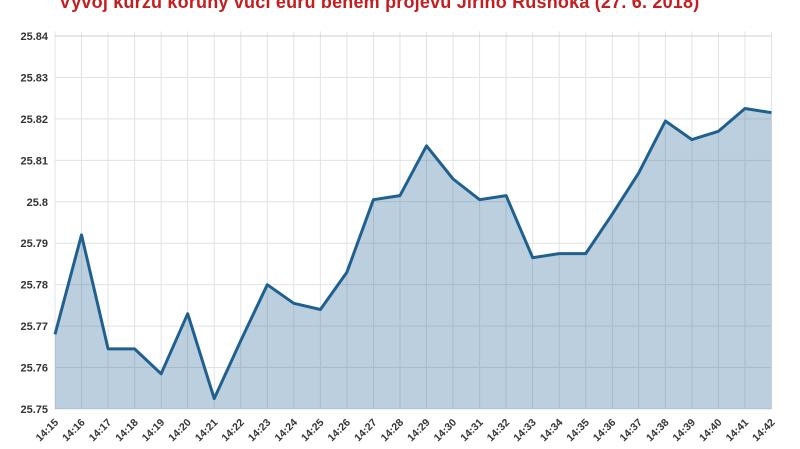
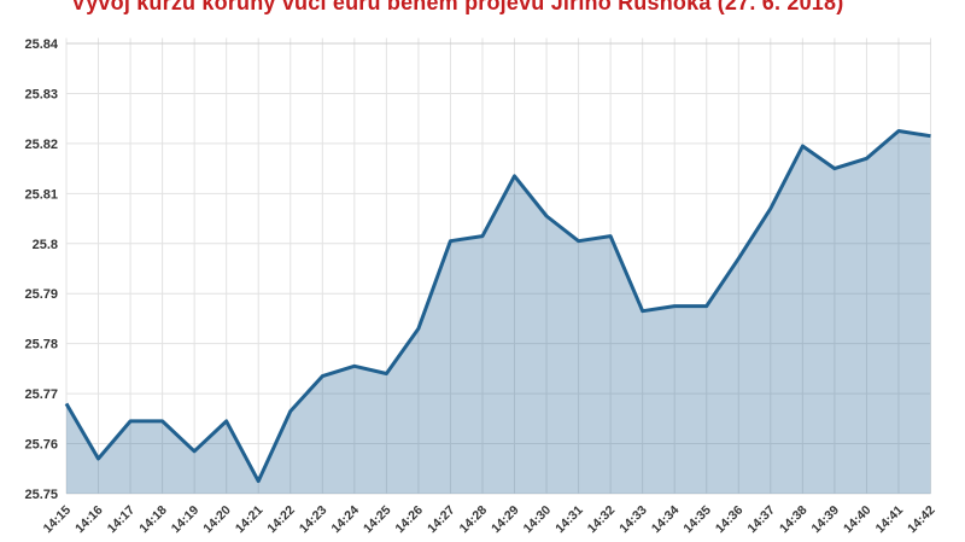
14:16: 25.792 -> 25.757
14:20: 25.773 -> 25.765
14:23: 25.780 -> 25.773
